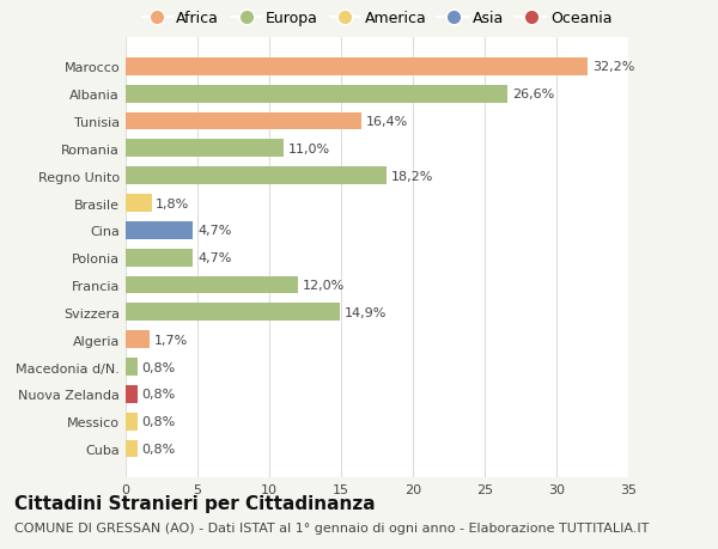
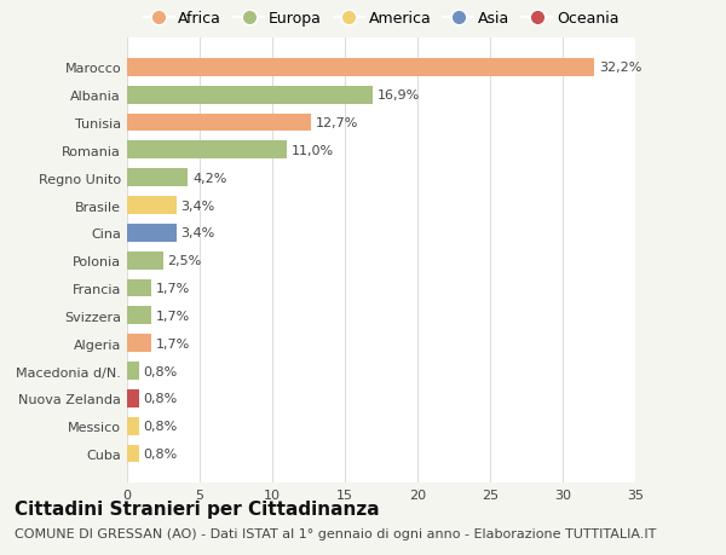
Albania: 26,6% -> 16,9%
Tunisia: 16,4% -> 12,7%
Regno Unito: 18,2% -> 4,2%
Brasile: 1,8% -> 3,4%
Cina: 4,7% -> 3,4%
Polonia: 4,7% -> 2,5%
Francia: 12,0% -> 1,7%
Svizzera: 14,9% -> 1,7%
